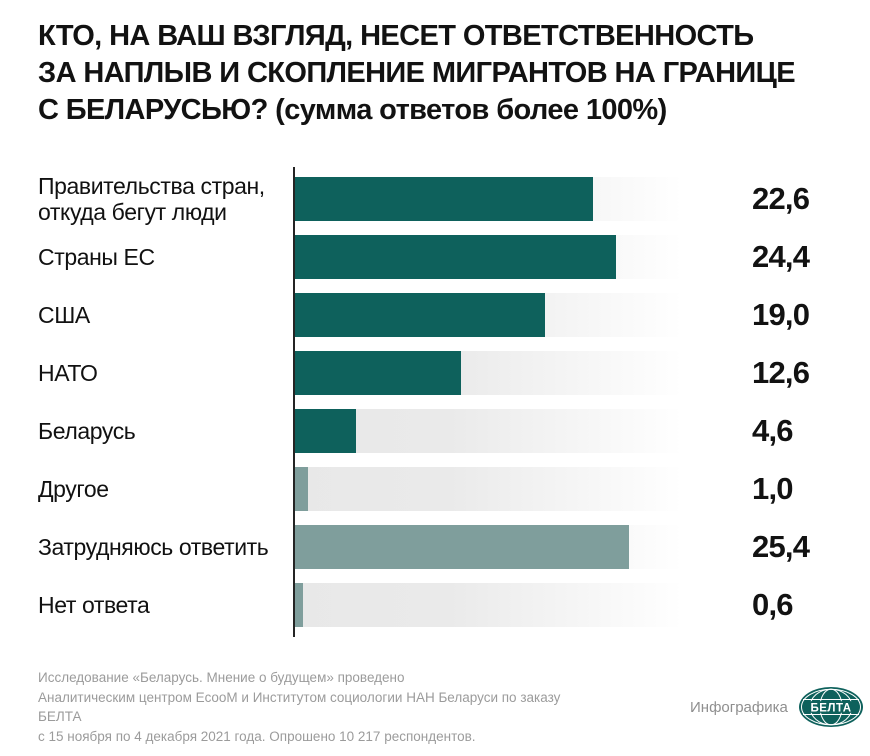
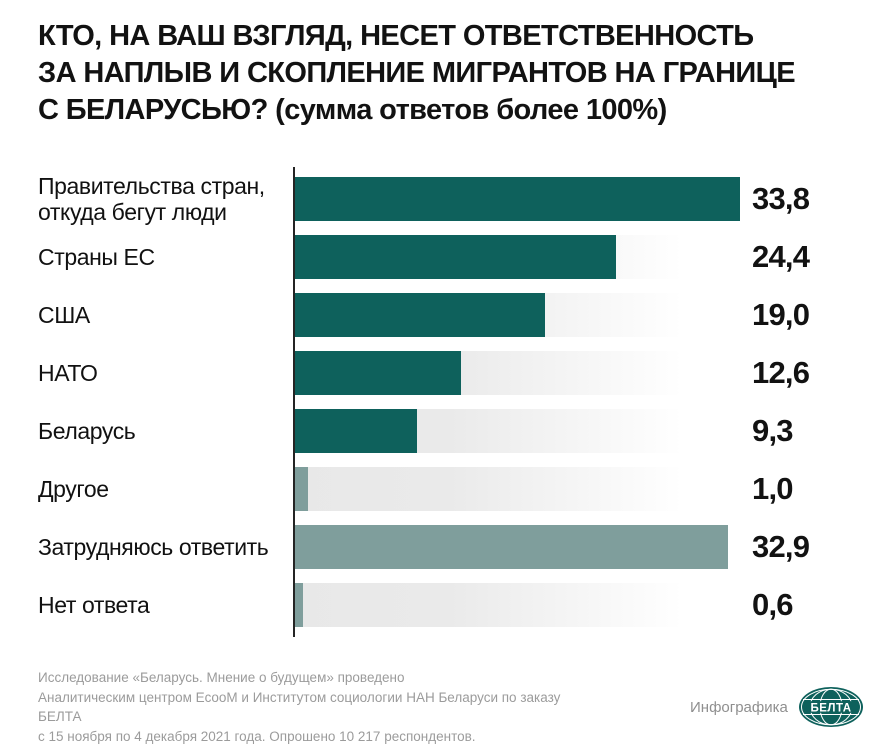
Правительства стран, откуда бегут люди: 22,6 -> 33,8
Беларусь: 4,6 -> 9,3
Затрудняюсь ответить: 25,4 -> 32,9
